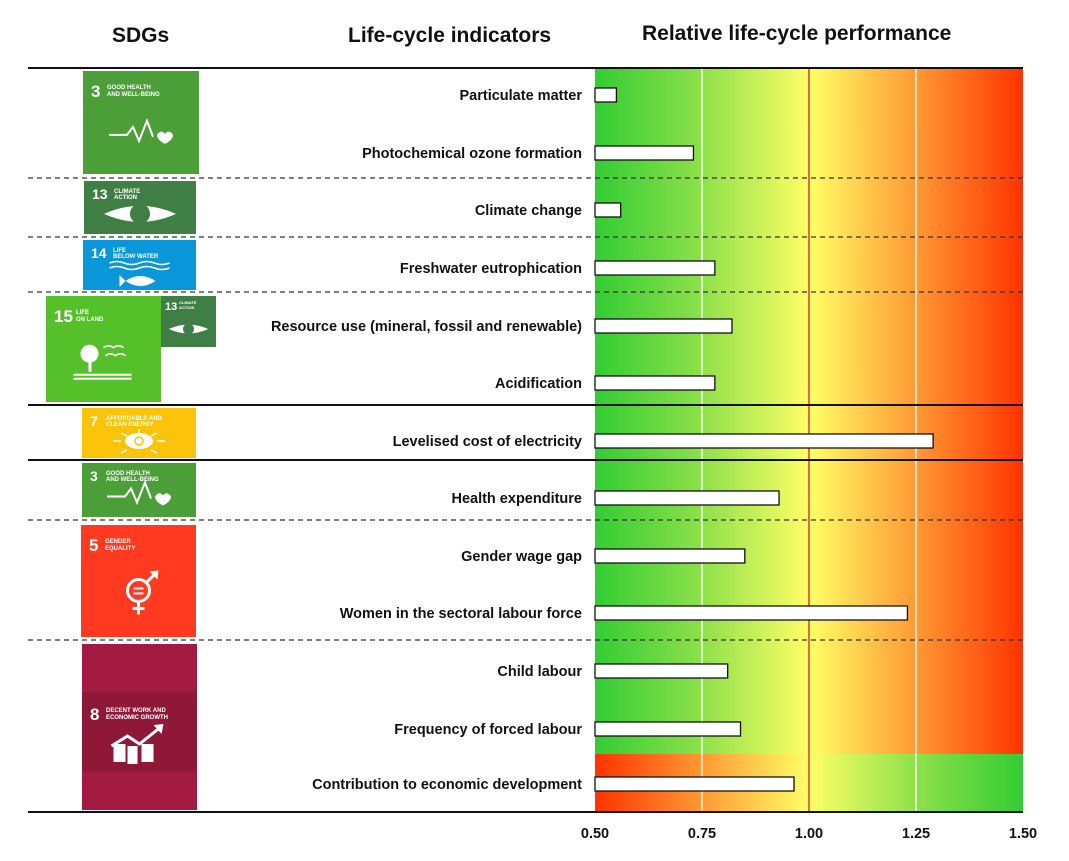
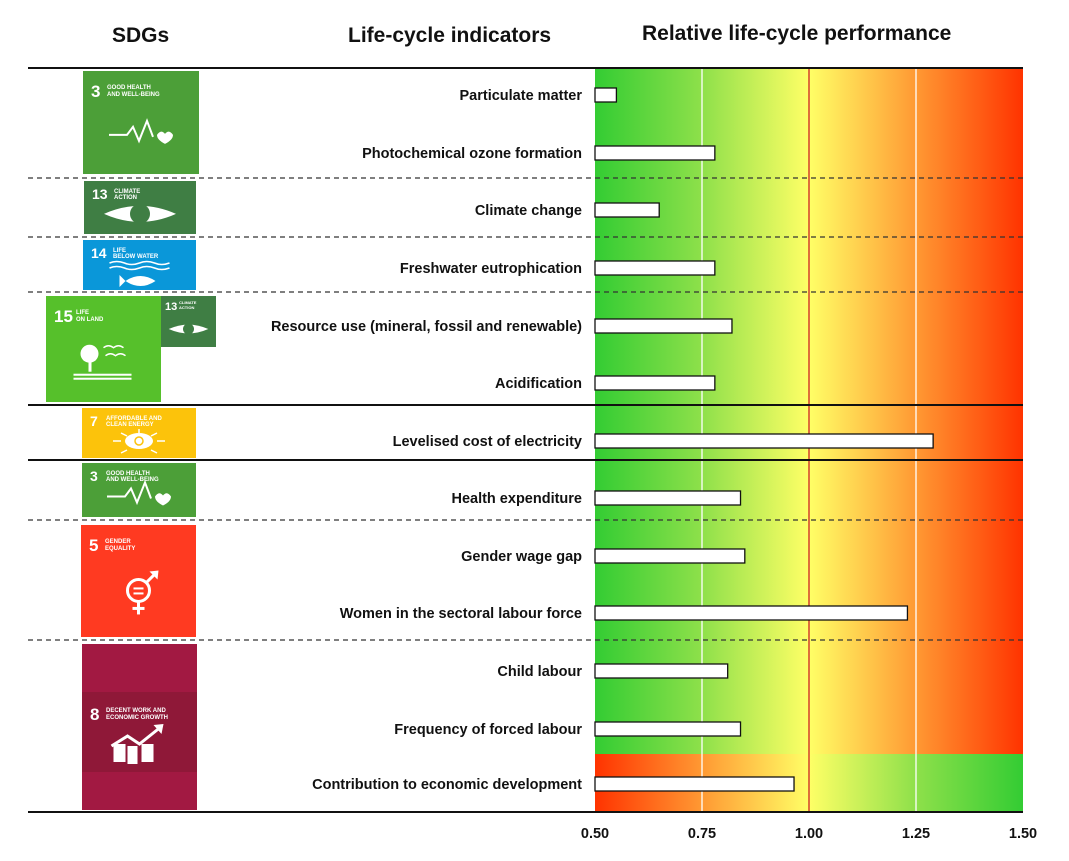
Photochemical ozone formation: 0.73 -> 0.78
Climate change: 0.56 -> 0.65
Health expenditure: 0.93 -> 0.84
